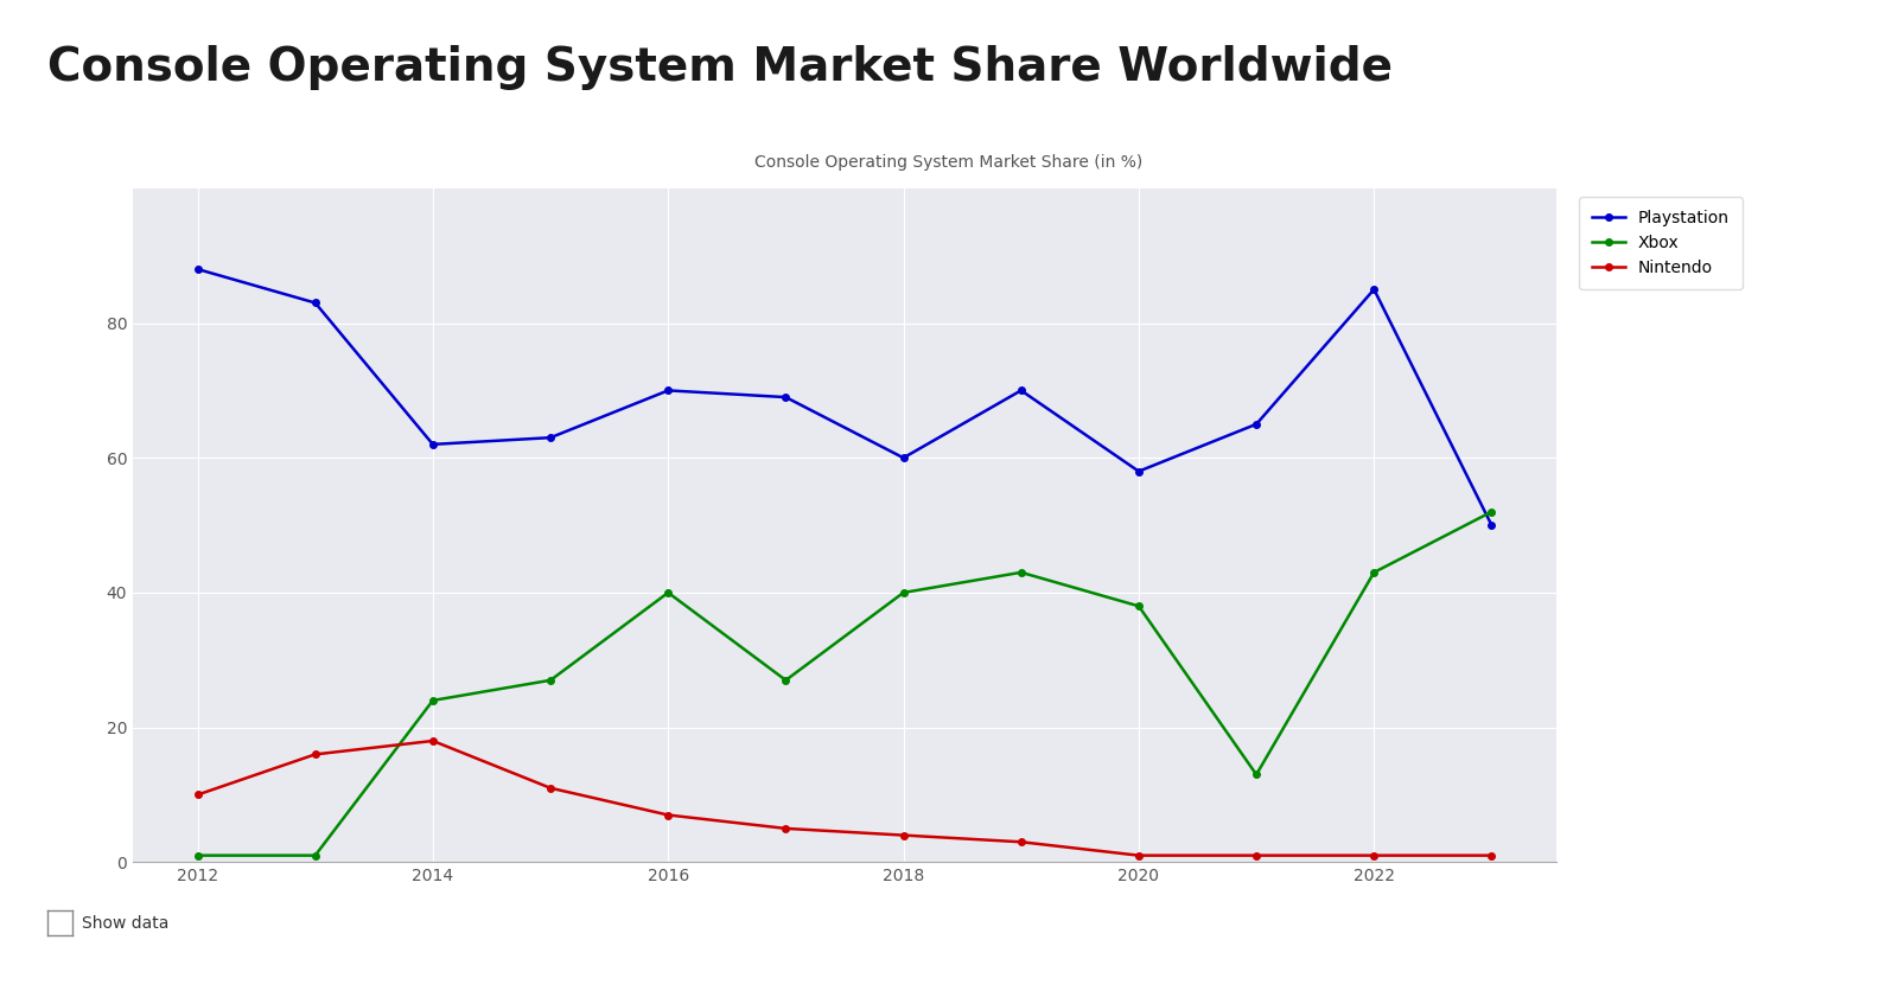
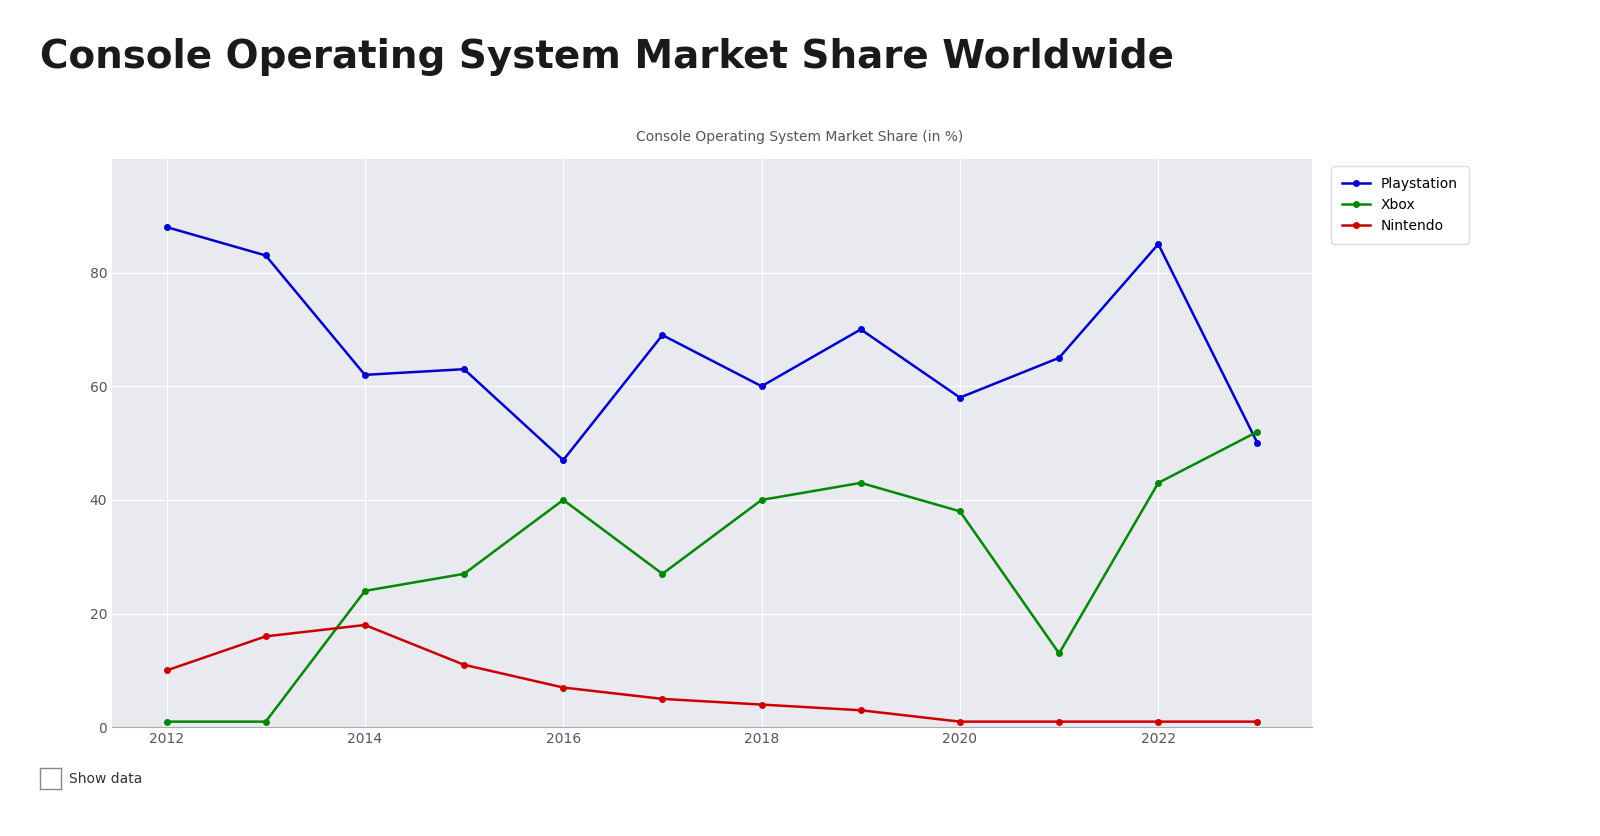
Playstation/2016: 70 -> 47
